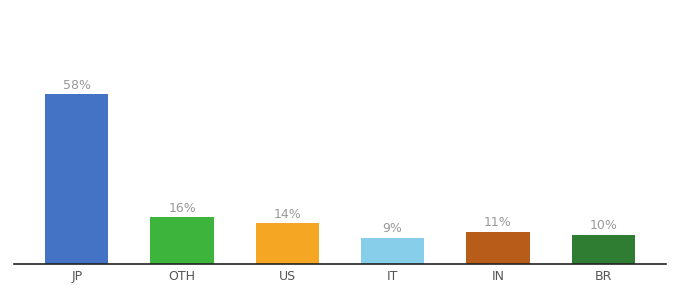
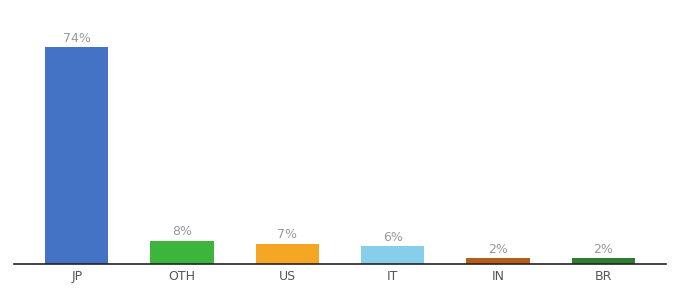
JP: 58% -> 74%
OTH: 16% -> 8%
US: 14% -> 7%
IT: 9% -> 6%
IN: 11% -> 2%
BR: 10% -> 2%
